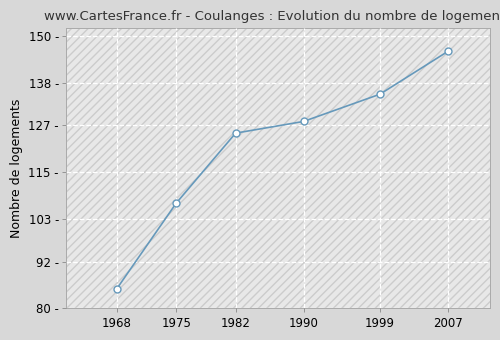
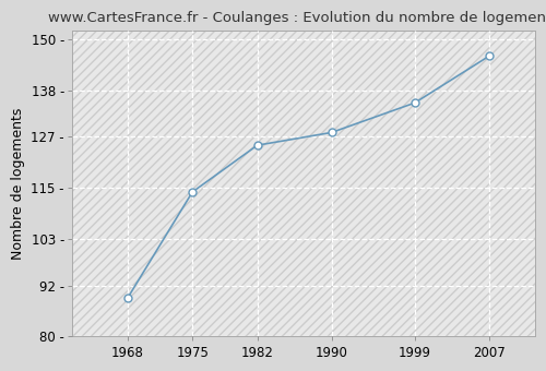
1968: 85 - -> 89 -
1975: 107 - -> 114 -
